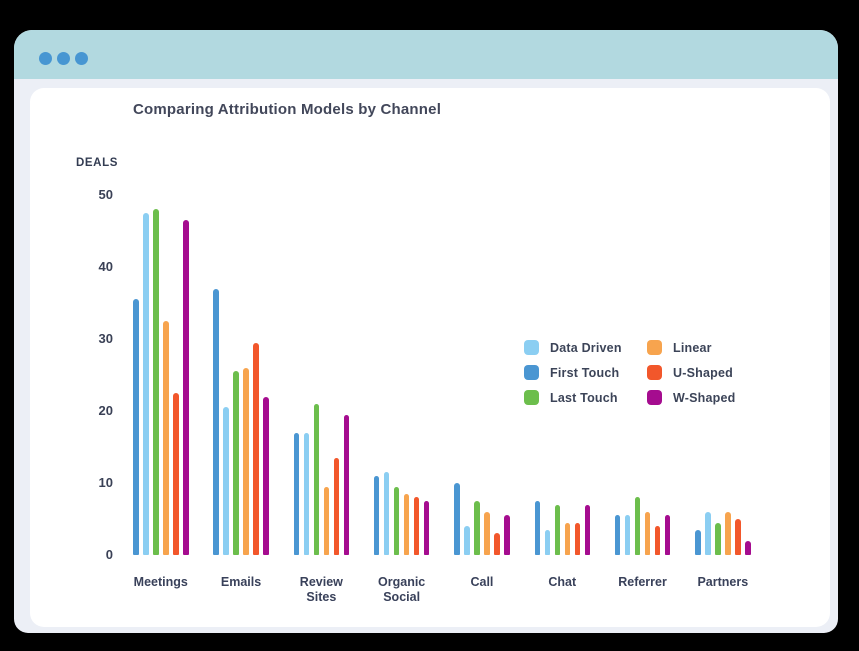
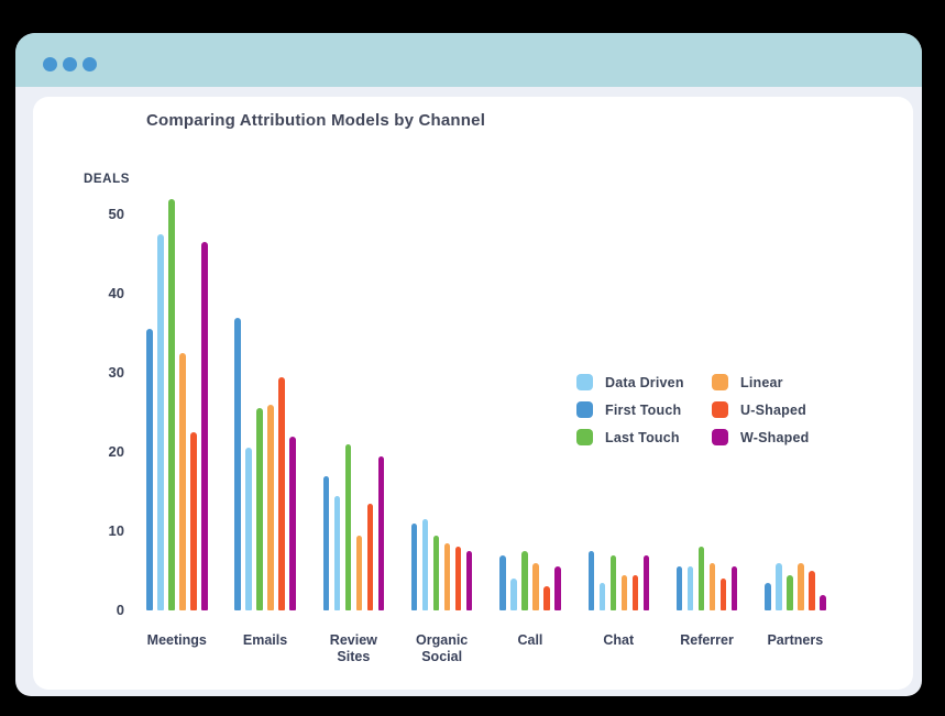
Last Touch/Meetings: 48 -> 52
Data Driven/Review Sites: 17 -> 14
First Touch/Call: 10 -> 7
